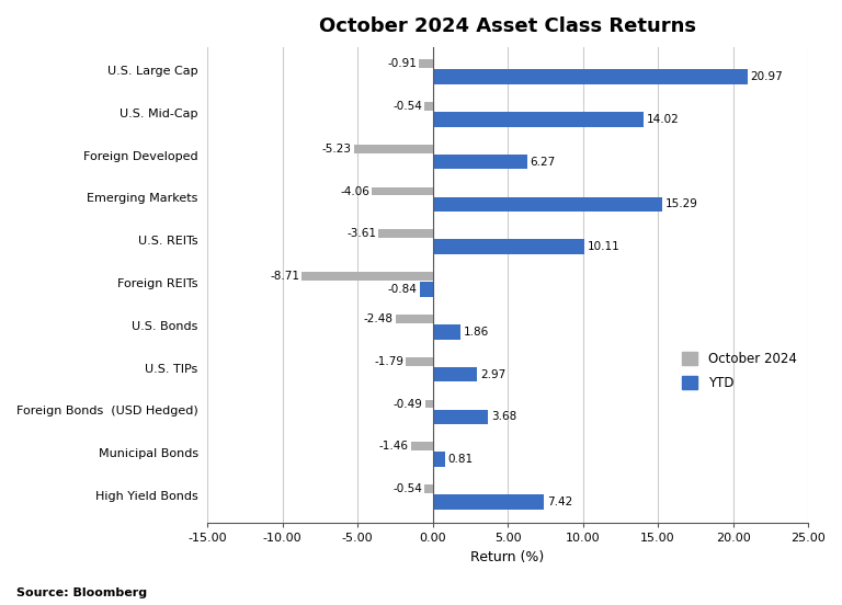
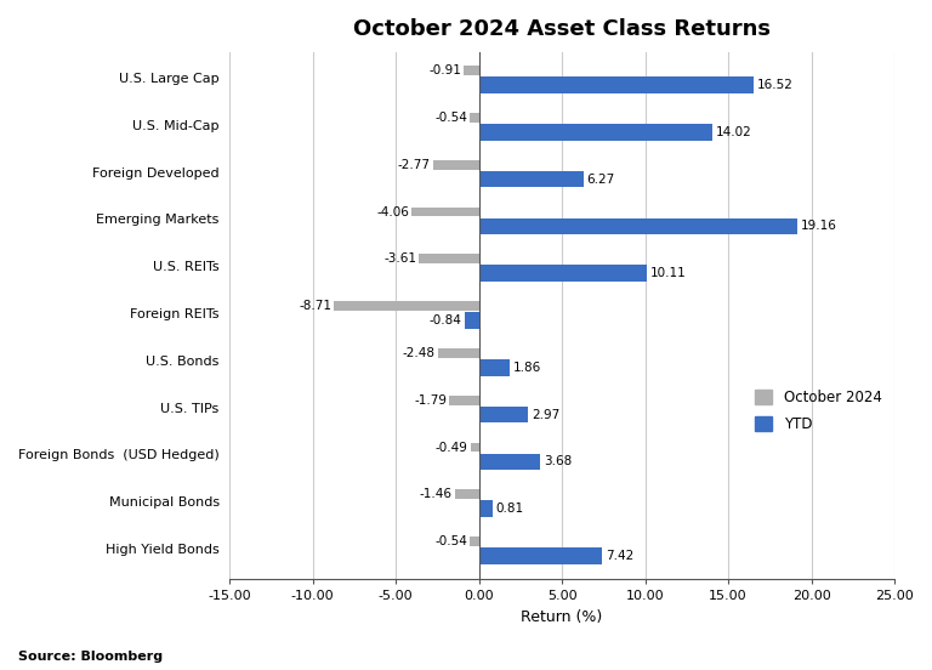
YTD/U.S. Large Cap: 20.97 -> 16.52
October 2024/Foreign Developed: -5.23 -> -2.77
YTD/Emerging Markets: 15.29 -> 19.16
